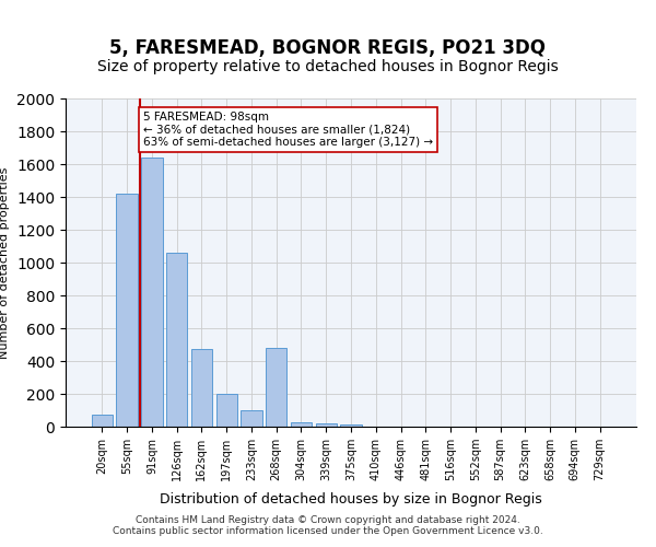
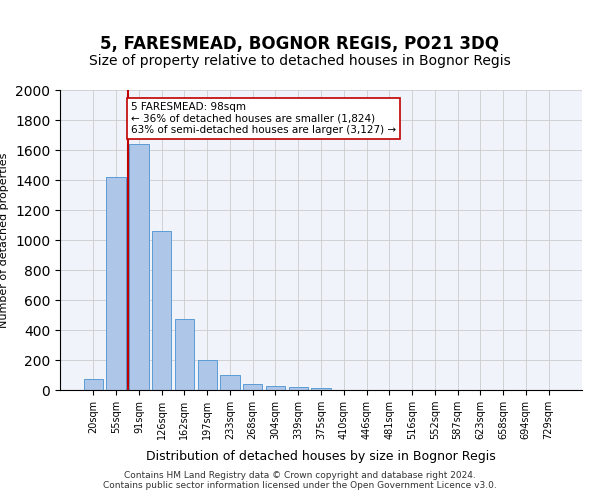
268sqm: 480 -> 40
